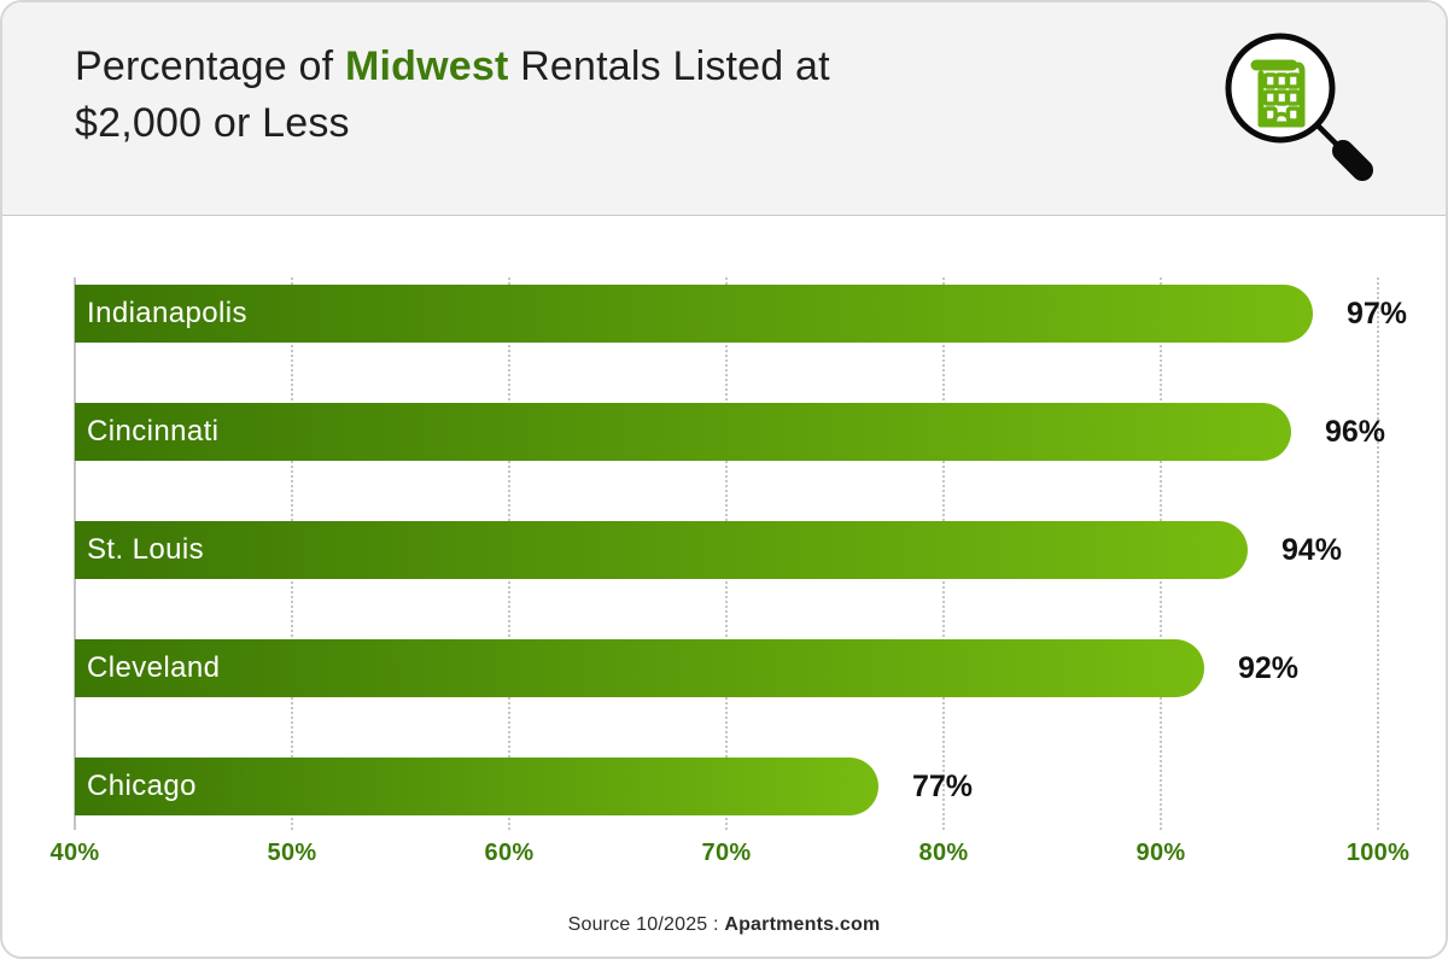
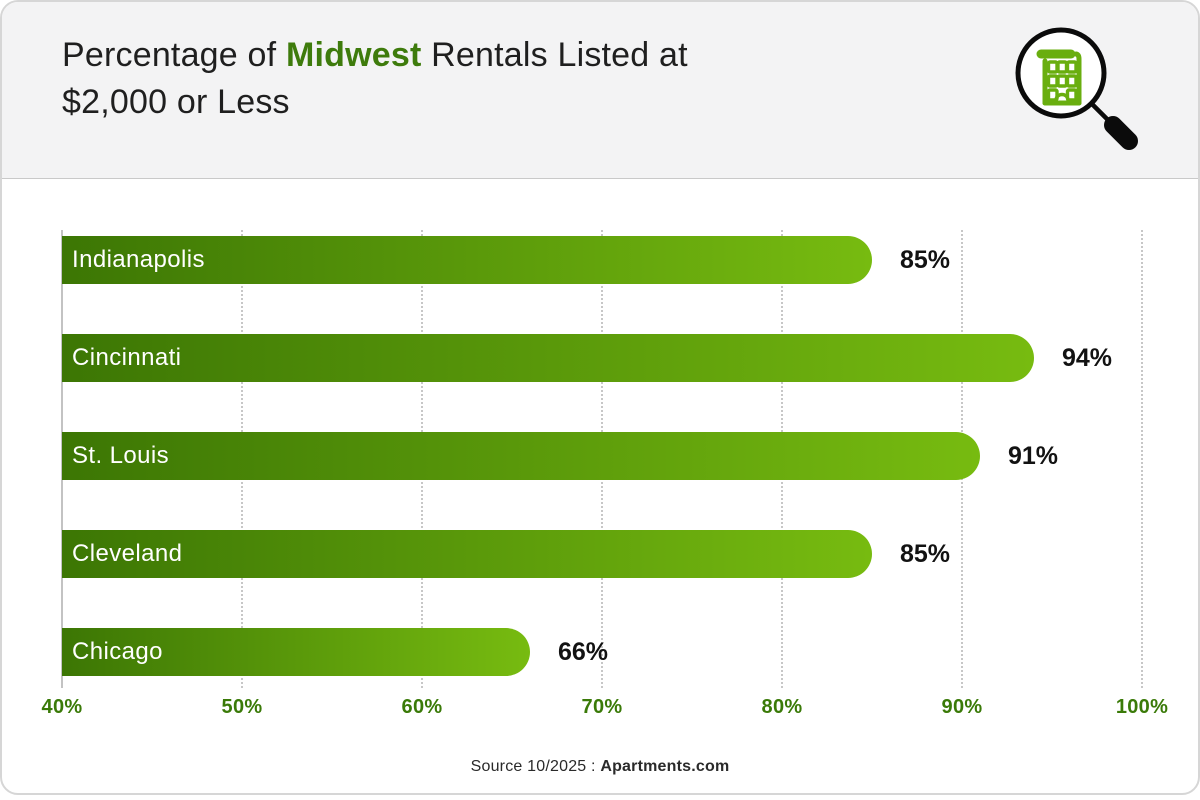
Indianapolis: 97% -> 85%
Cincinnati: 96% -> 94%
St. Louis: 94% -> 91%
Cleveland: 92% -> 85%
Chicago: 77% -> 66%
